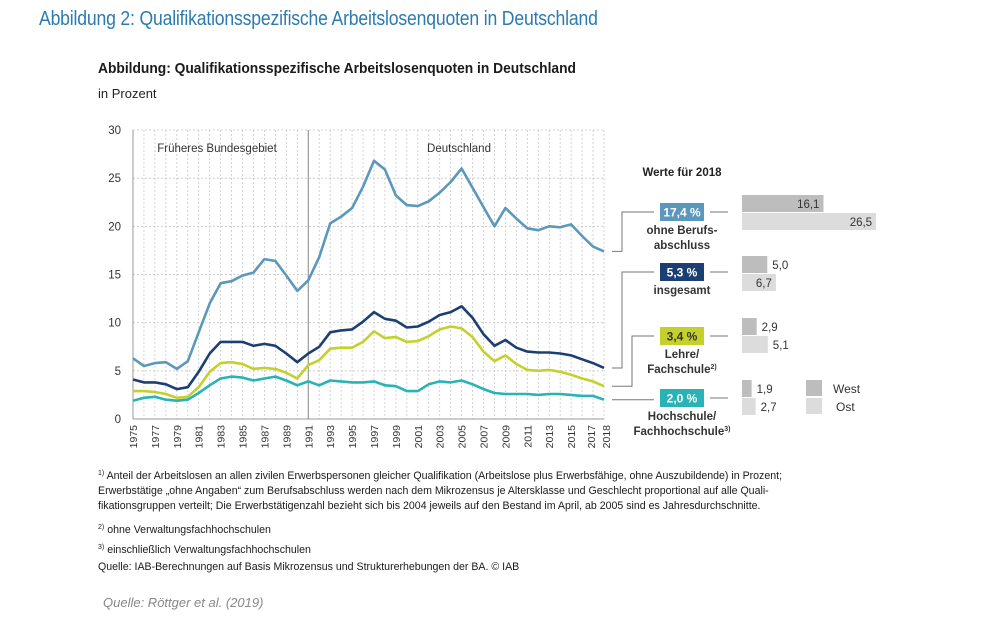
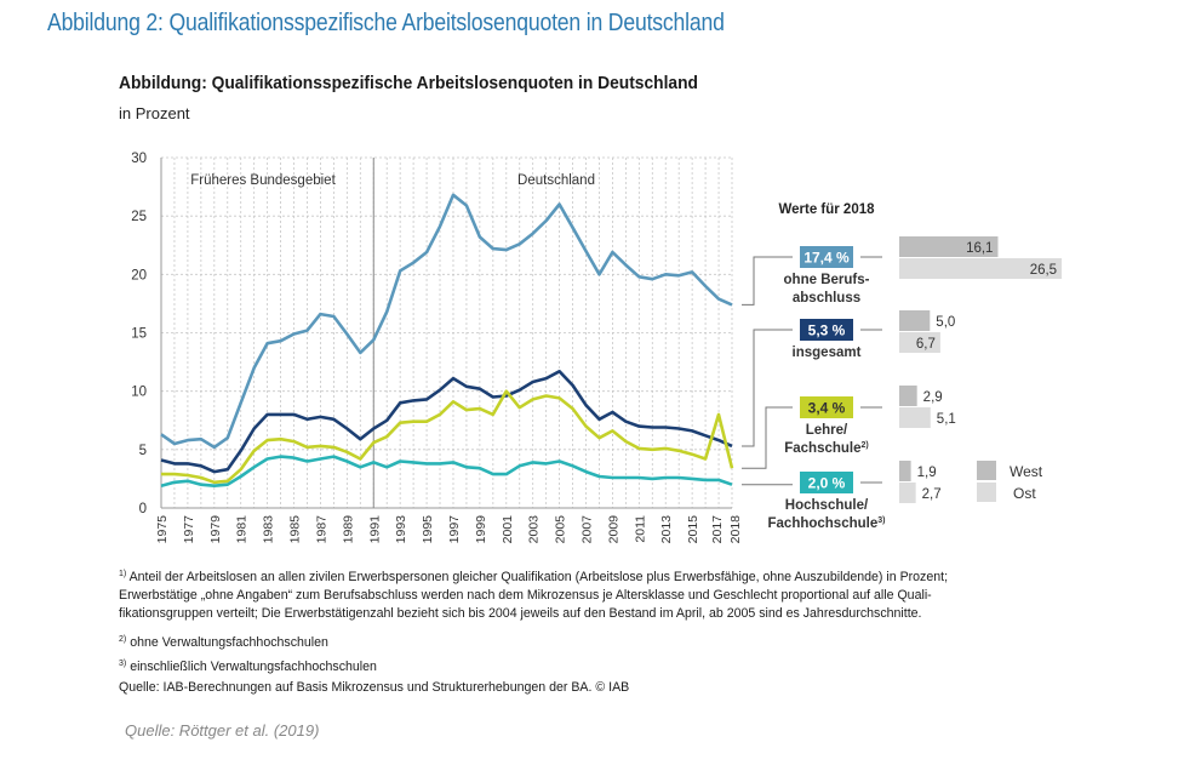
Lehre/Fachschule/2001: 8 -> 10
Lehre/Fachschule/2017: 4 -> 8
